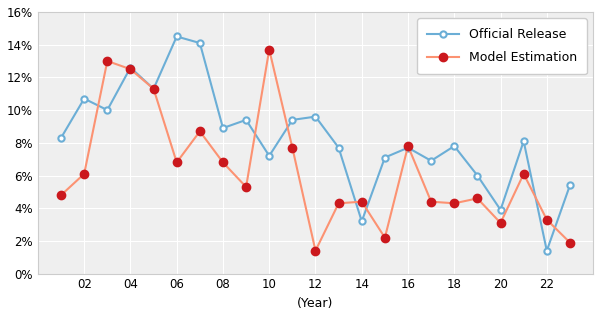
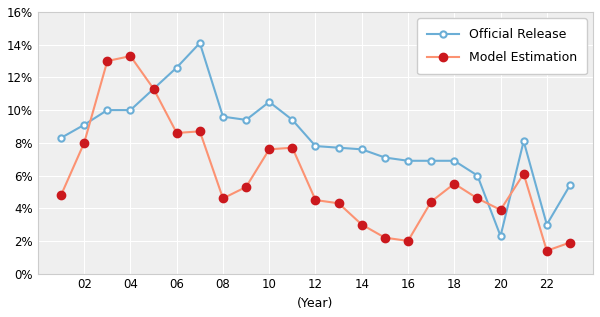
Official Release/02: 10.7% -> 9.1%
Model Estimation/02: 6.1% -> 8.0%
Official Release/04: 12.6% -> 10.0%
Model Estimation/04: 12.5% -> 13.3%
Official Release/06: 14.5% -> 12.6%
Model Estimation/06: 6.8% -> 8.6%
Official Release/08: 8.9% -> 9.6%
Model Estimation/08: 6.8% -> 4.6%
Official Release/10: 7.2% -> 10.5%
Model Estimation/10: 13.7% -> 7.6%
Official Release/12: 9.6% -> 7.8%
Model Estimation/12: 1.4% -> 4.5%
Official Release/14: 3.2% -> 7.6%
Model Estimation/14: 4.4% -> 3.0%
Official Release/16: 7.7% -> 6.9%
Model Estimation/16: 7.8% -> 2.0%
Official Release/18: 7.8% -> 6.9%
Model Estimation/18: 4.3% -> 5.5%
Official Release/20: 3.9% -> 2.3%
Model Estimation/20: 3.1% -> 3.9%
Official Release/22: 1.4% -> 3.0%
Model Estimation/22: 3.3% -> 1.4%
